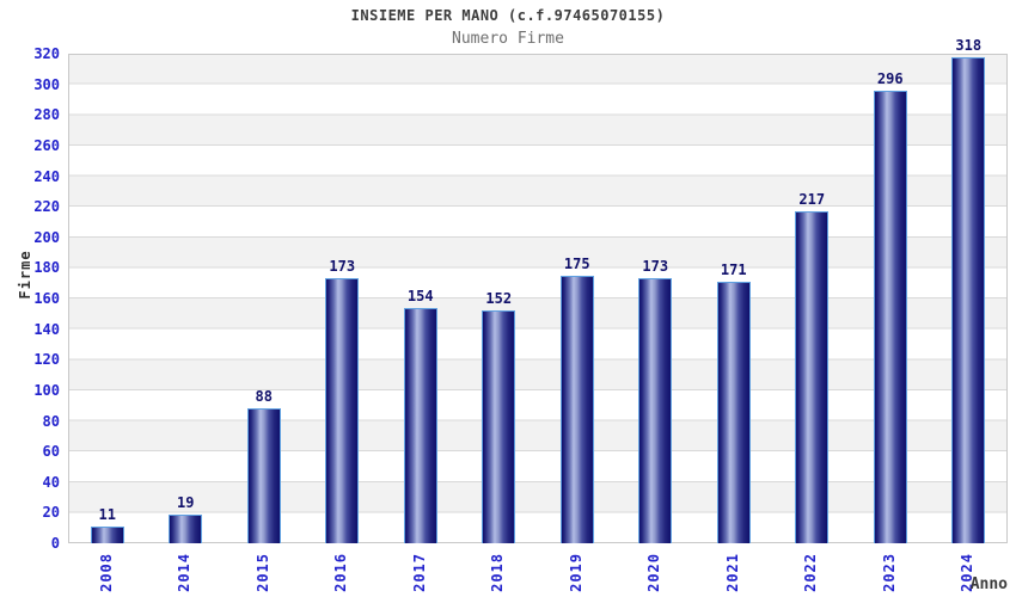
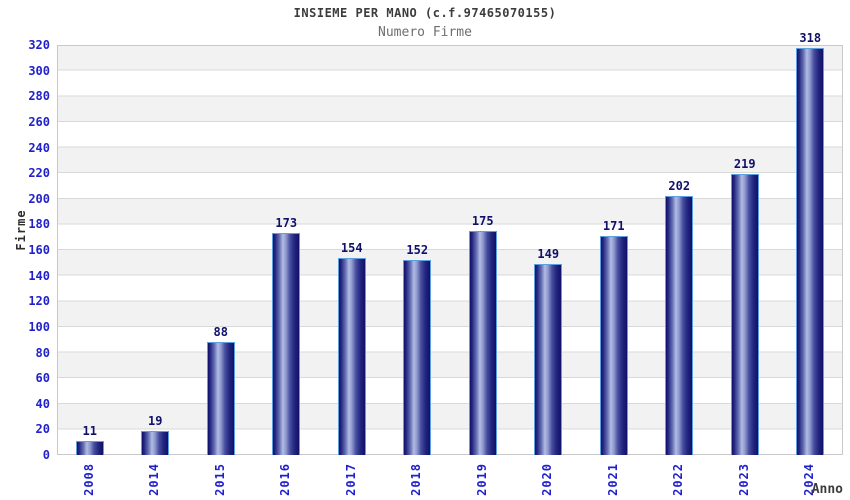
2020: 173 -> 149
2022: 217 -> 202
2023: 296 -> 219
